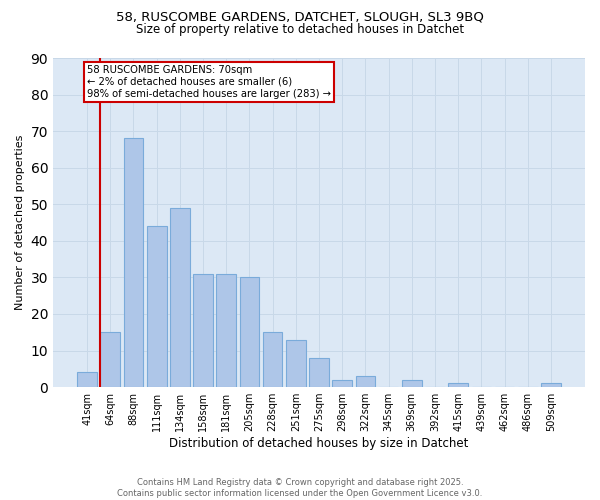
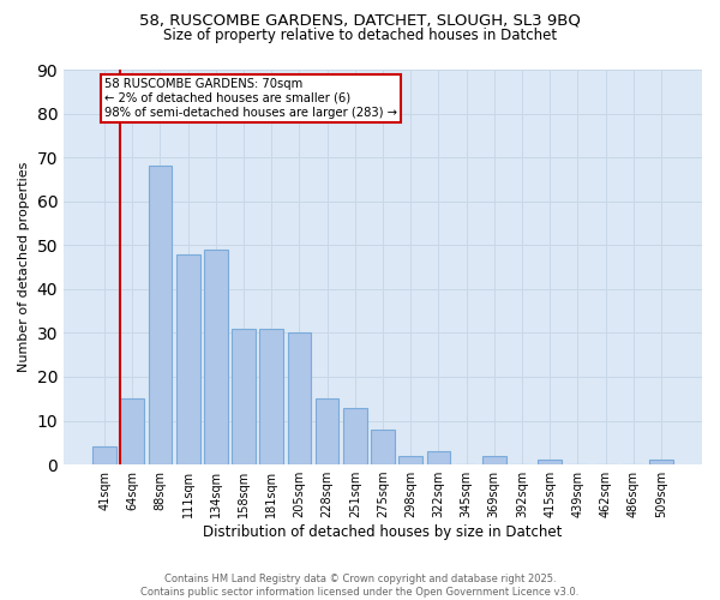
111sqm: 44 -> 48
